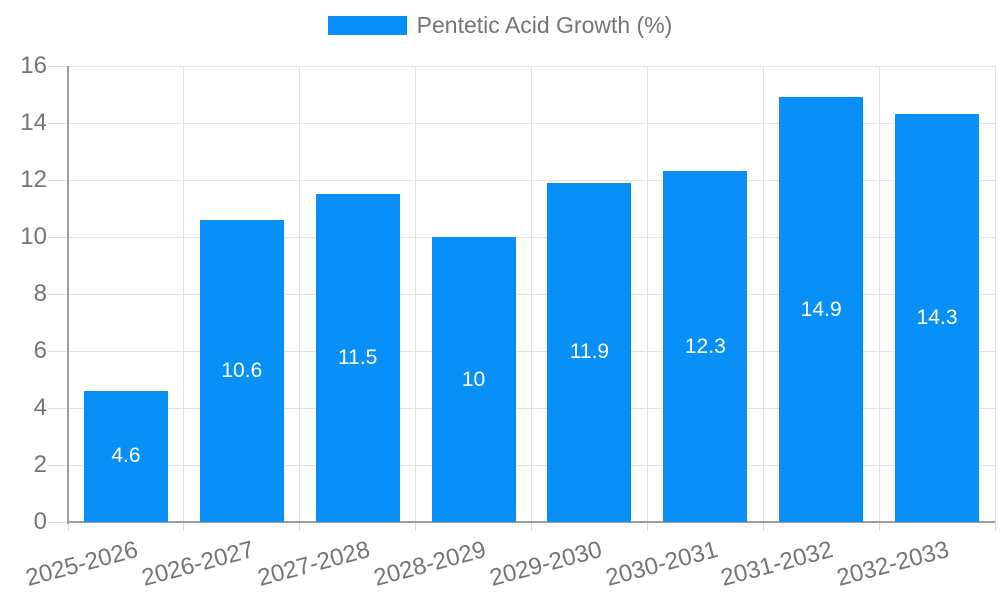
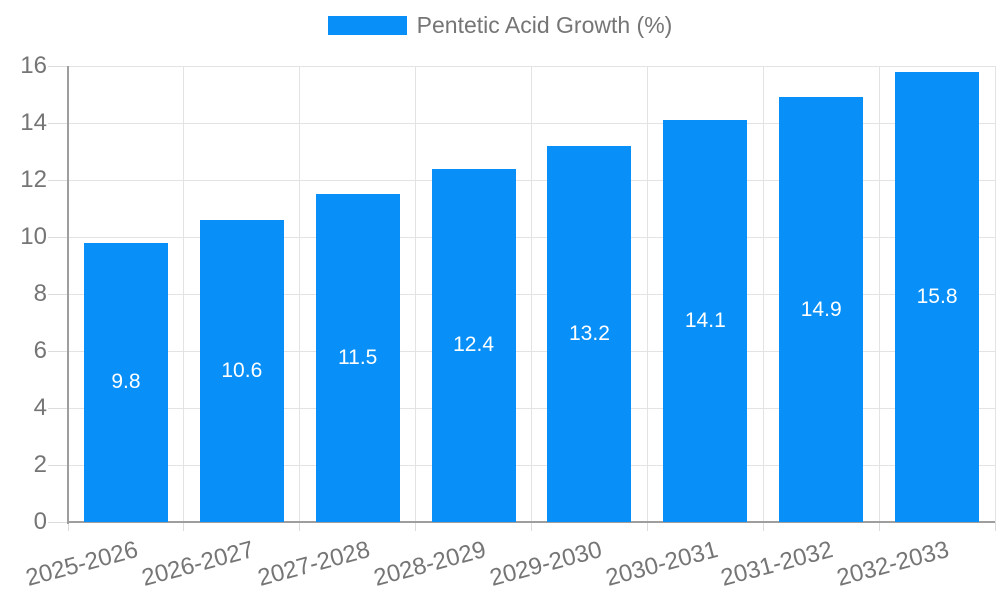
2025-2026: 4.6 -> 9.8
2028-2029: 10 -> 12.4
2029-2030: 11.9 -> 13.2
2030-2031: 12.3 -> 14.1
2032-2033: 14.3 -> 15.8
